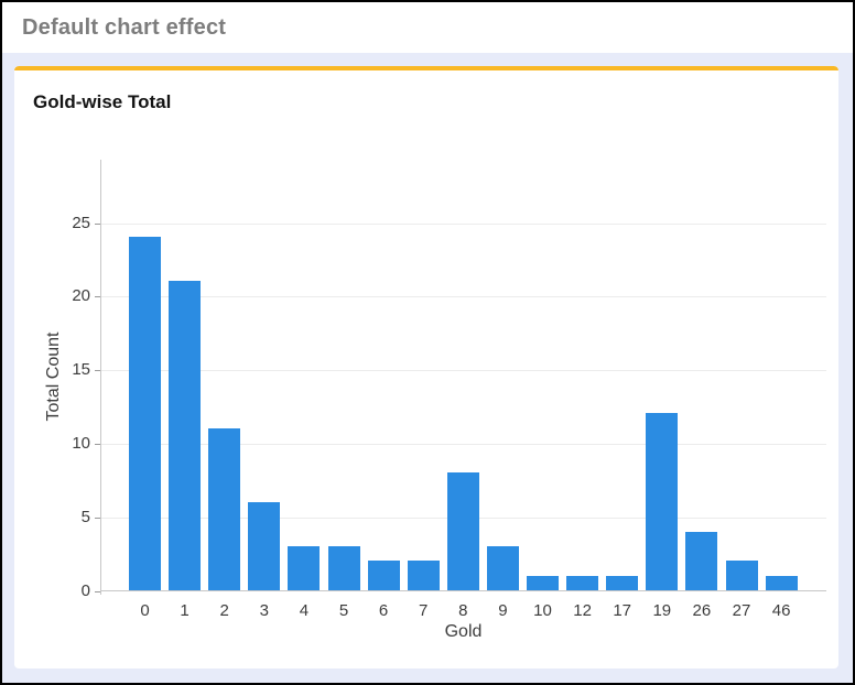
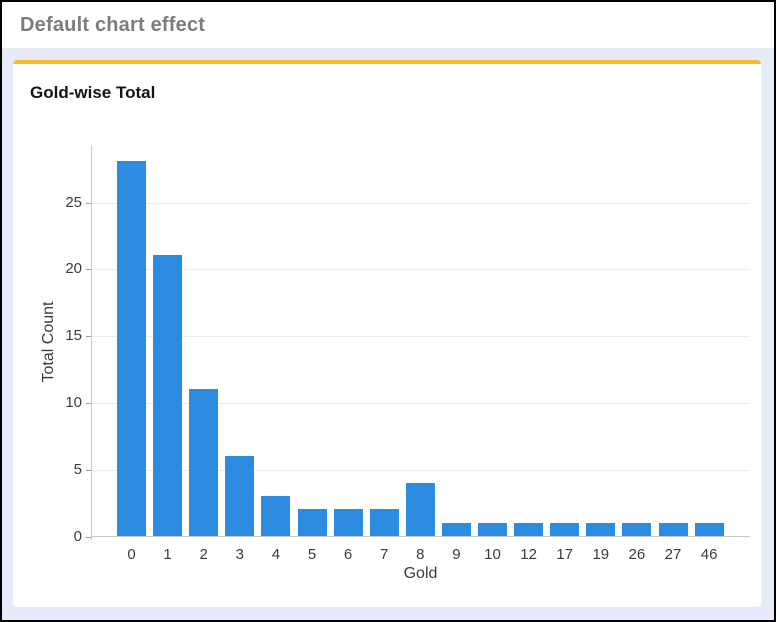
0: 24 -> 28
5: 3 -> 2
8: 8 -> 4
9: 3 -> 1
19: 12 -> 1
26: 4 -> 1
27: 2 -> 1
